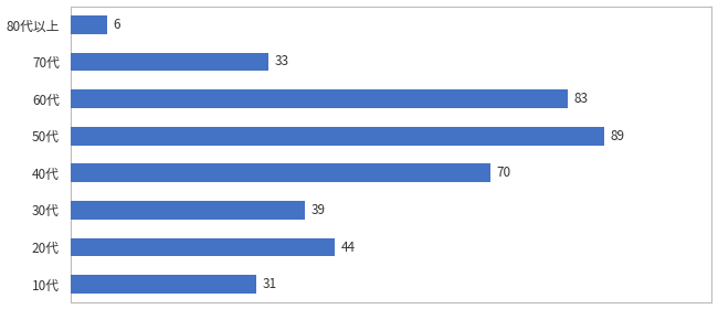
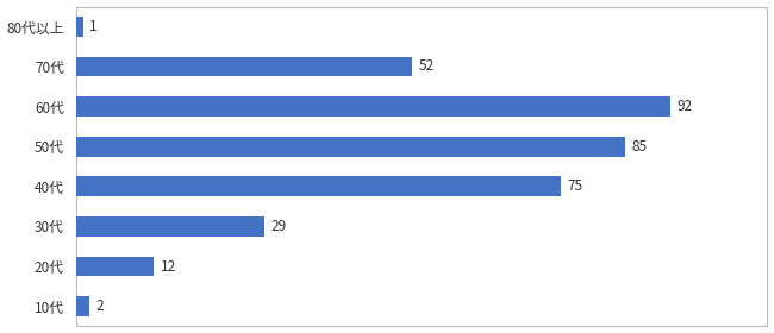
80代以上: 6 -> 1
70代: 33 -> 52
60代: 83 -> 92
50代: 89 -> 85
40代: 70 -> 75
30代: 39 -> 29
20代: 44 -> 12
10代: 31 -> 2
